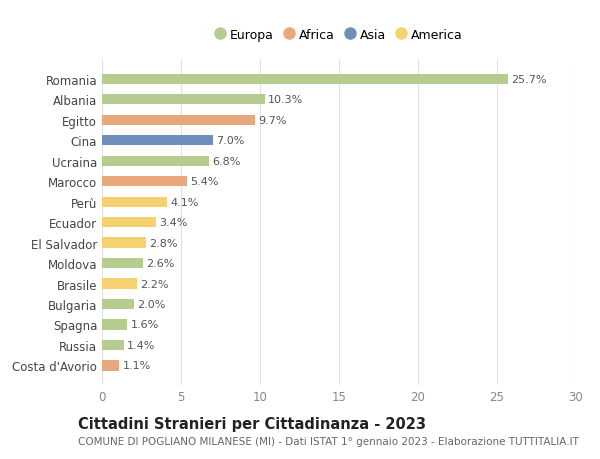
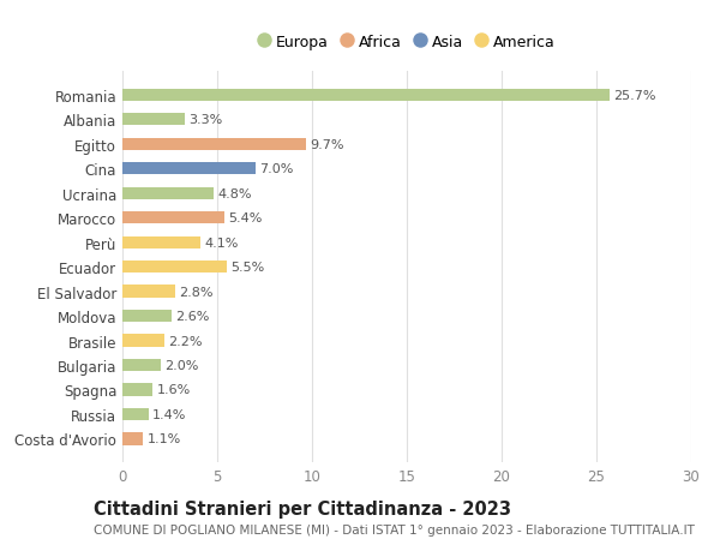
Albania: 10.3% -> 3.3%
Ucraina: 6.8% -> 4.8%
Ecuador: 3.4% -> 5.5%
